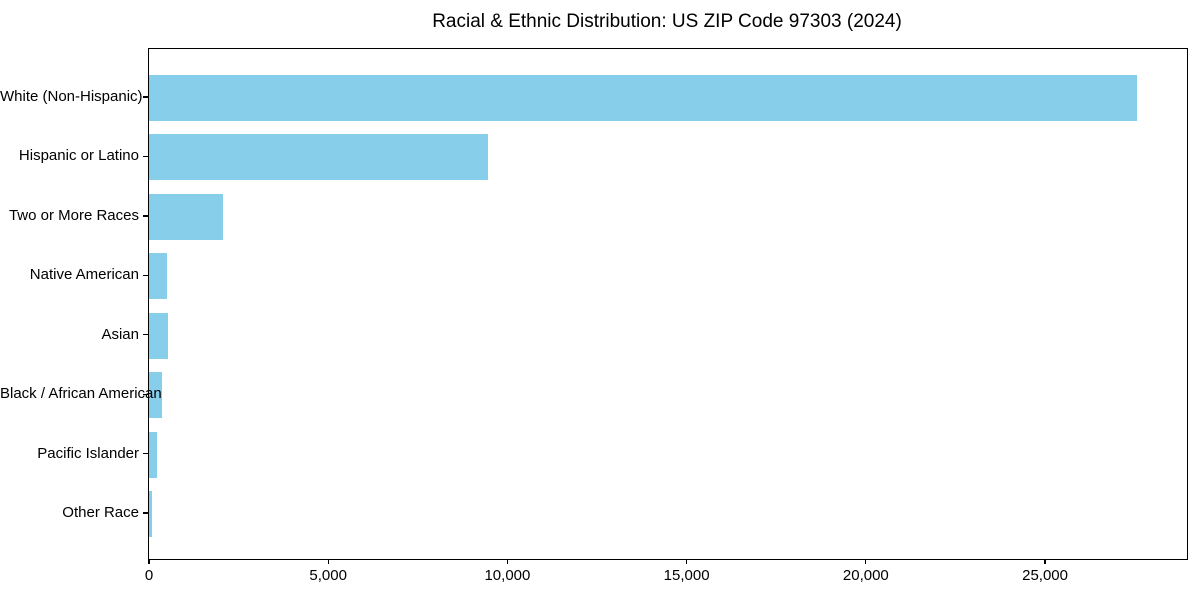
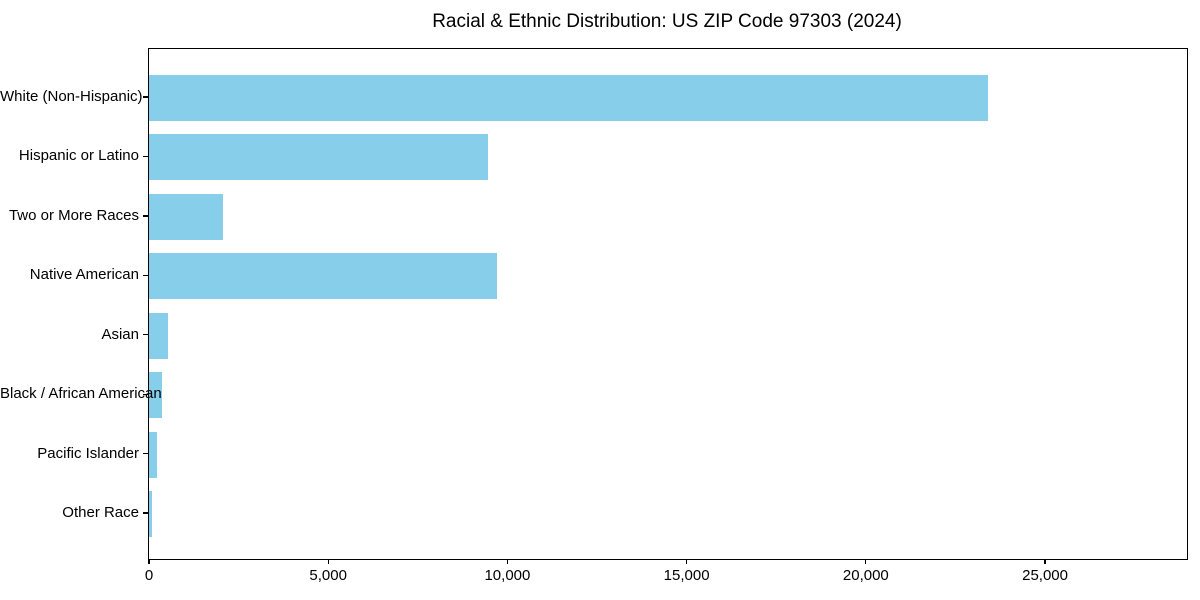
White (Non-Hispanic): 27600 -> 23400
Native American: 500 -> 9700
